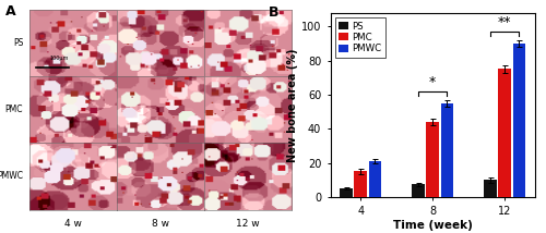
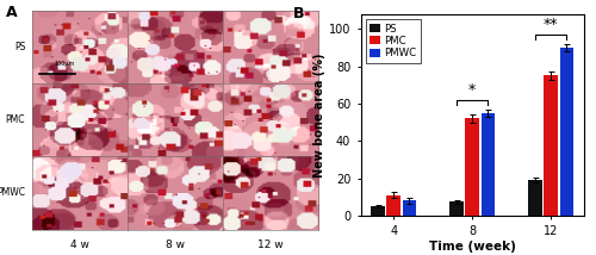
PMC/4: 15 -> 11
PMWC/4: 21 -> 8
PMC/8: 44 -> 52
PS/12: 10 -> 19
